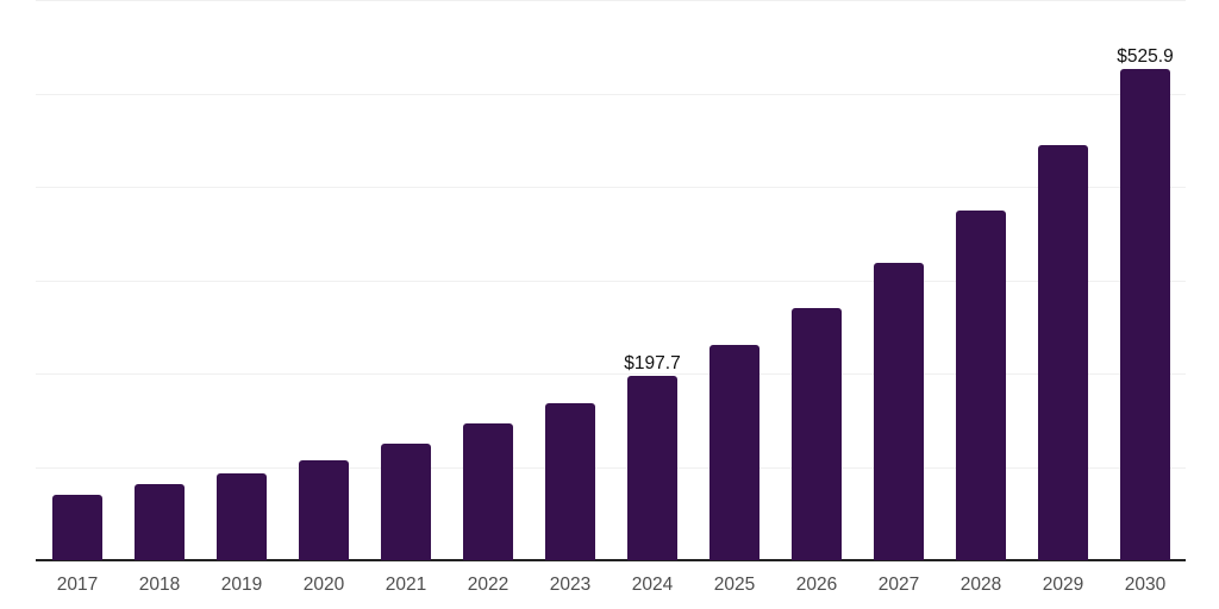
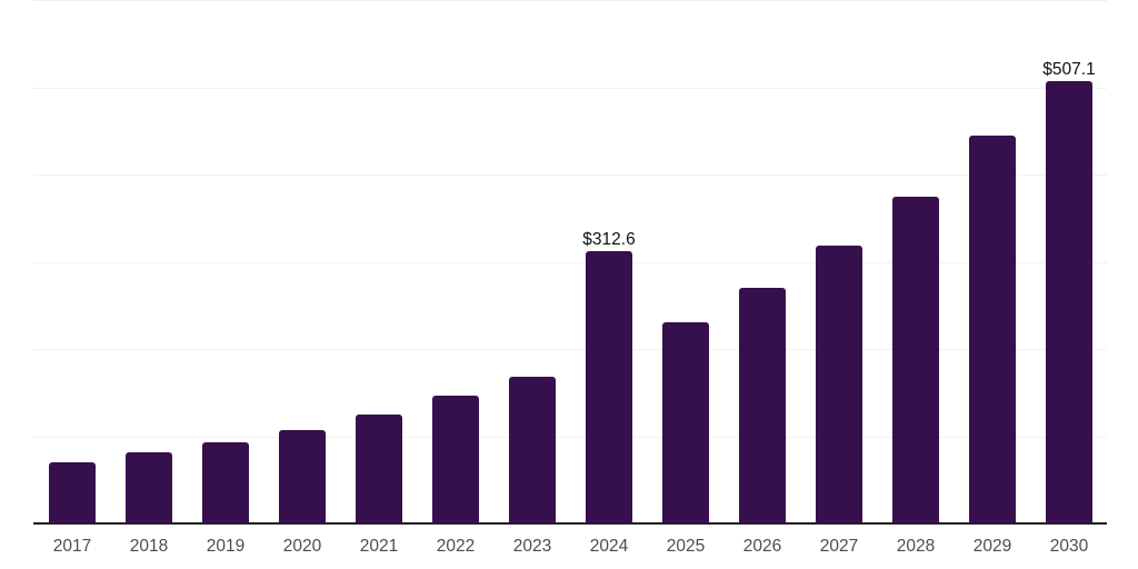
2024: $197.7 -> $312.6
2030: $525.9 -> $507.1
